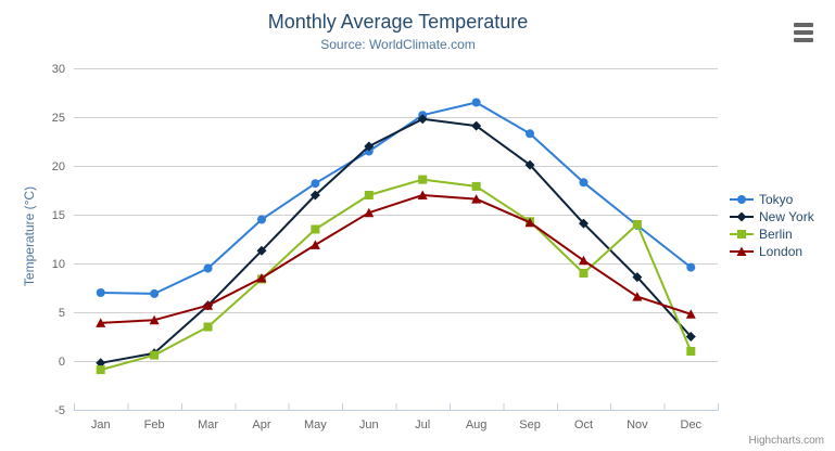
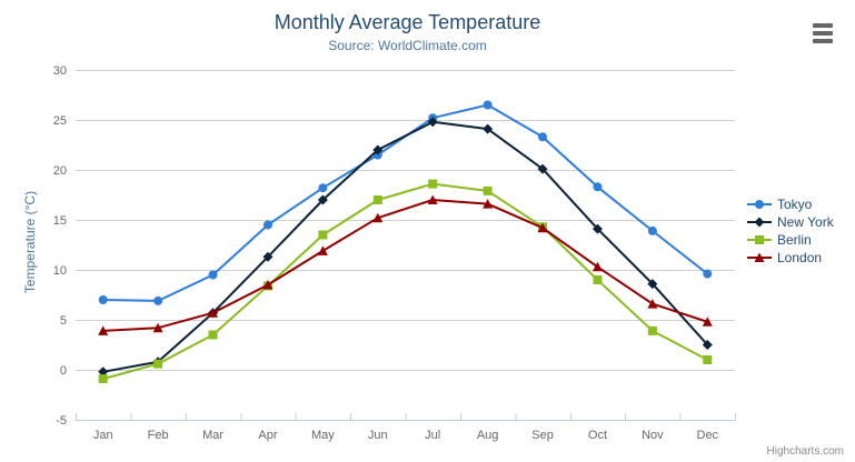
Berlin/Nov: 14 -> 4
